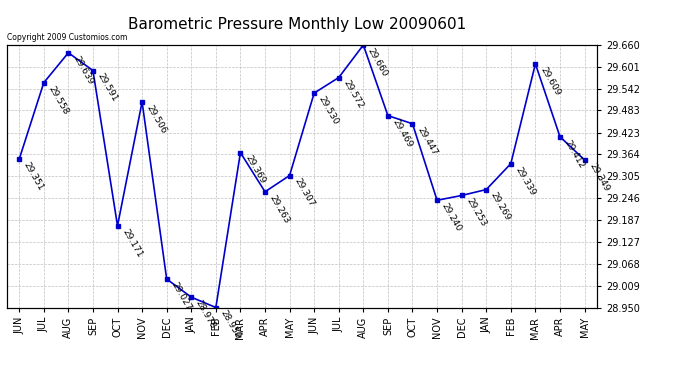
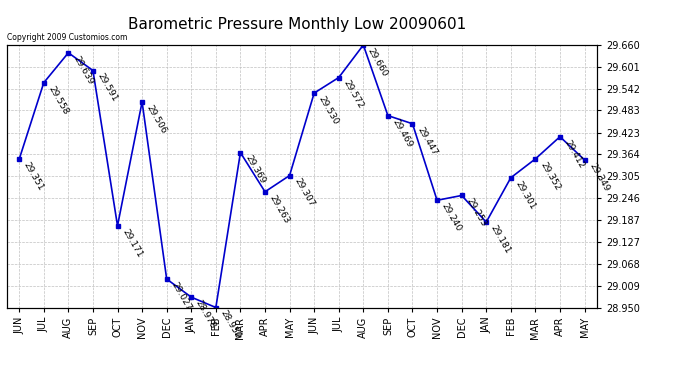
JAN: 29.269 -> 29.181
FEB: 29.339 -> 29.301
MAR: 29.609 -> 29.352
